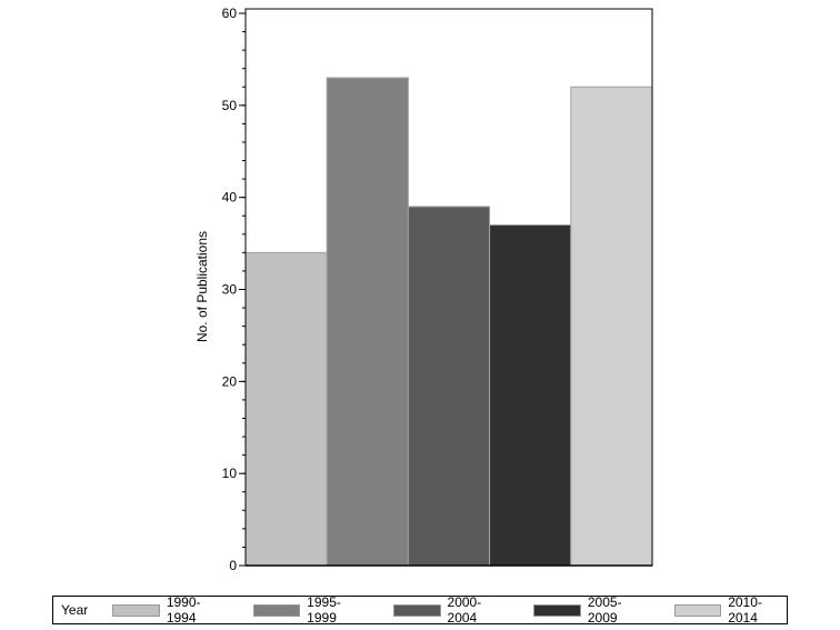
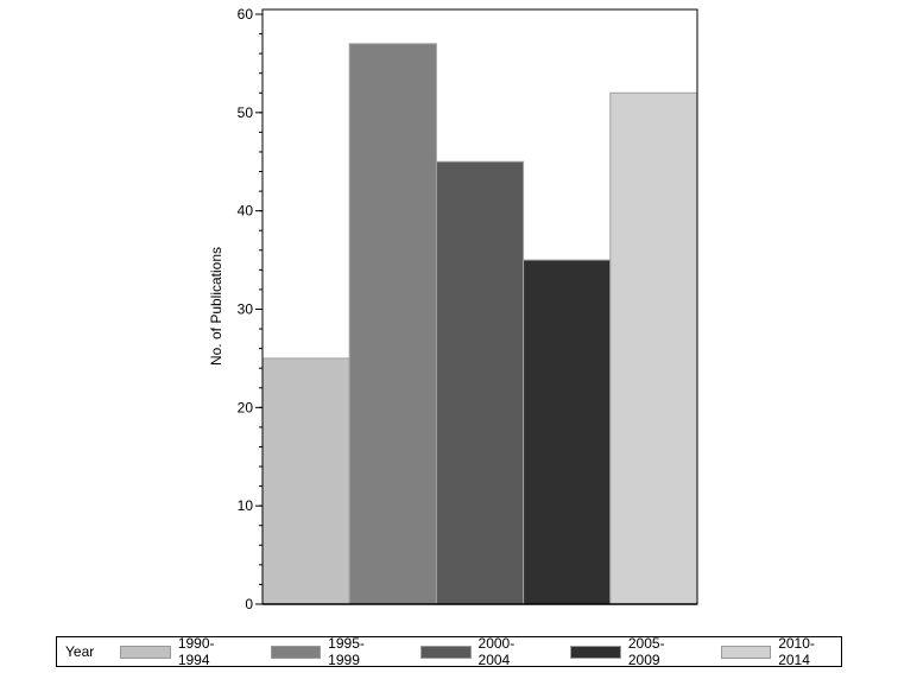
1990-1994: 34 -> 25
1995-1999: 53 -> 57
2000-2004: 39 -> 45
2005-2009: 37 -> 35
